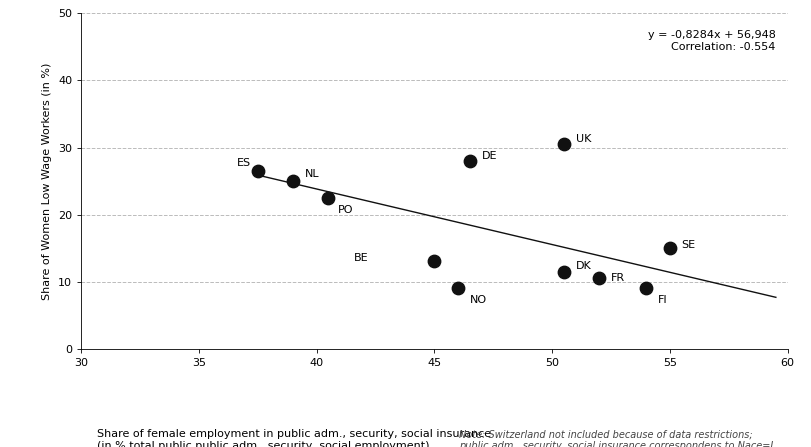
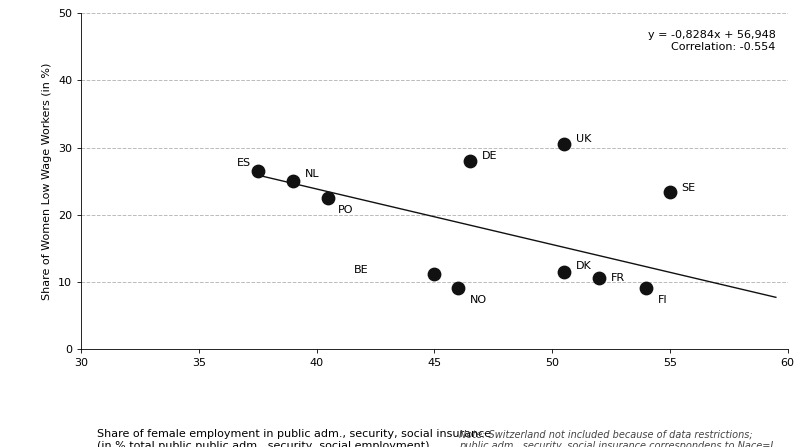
45: 13.0 -> 11.2
55: 15.0 -> 23.4
